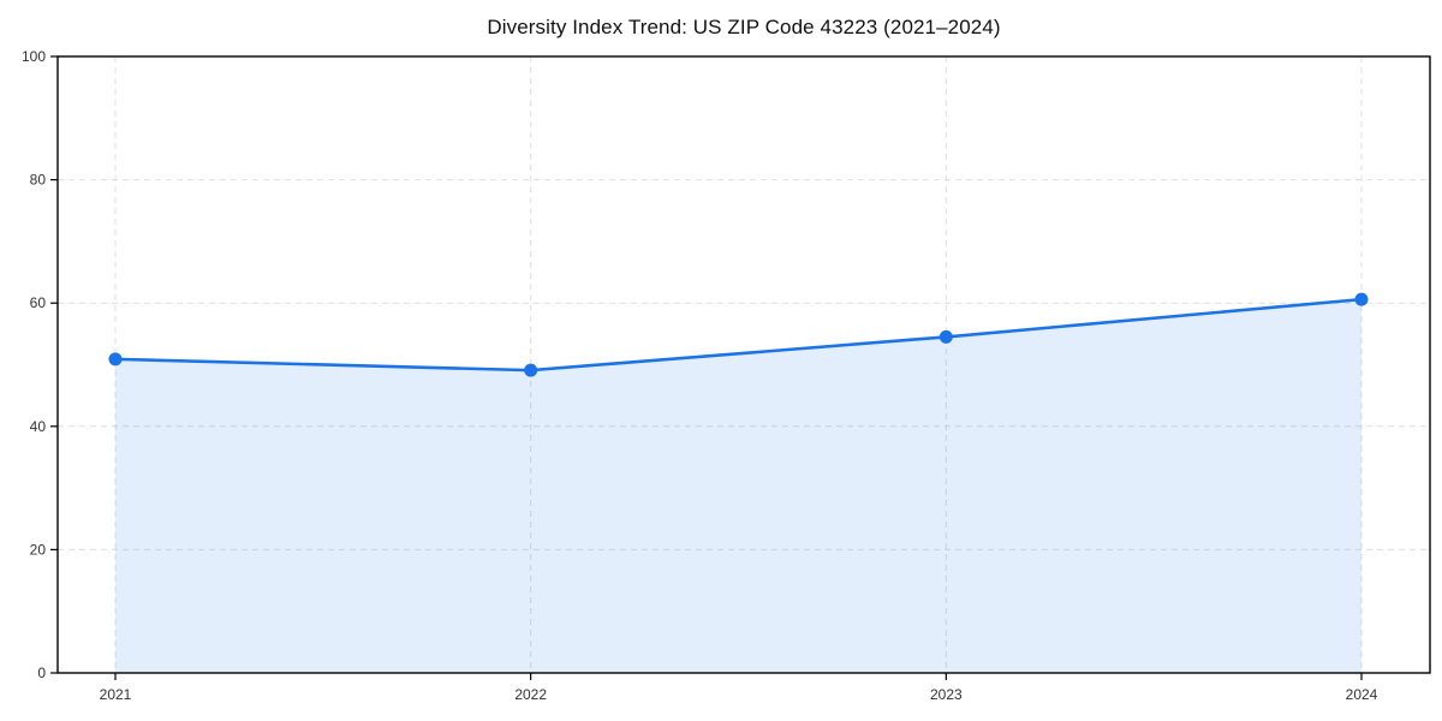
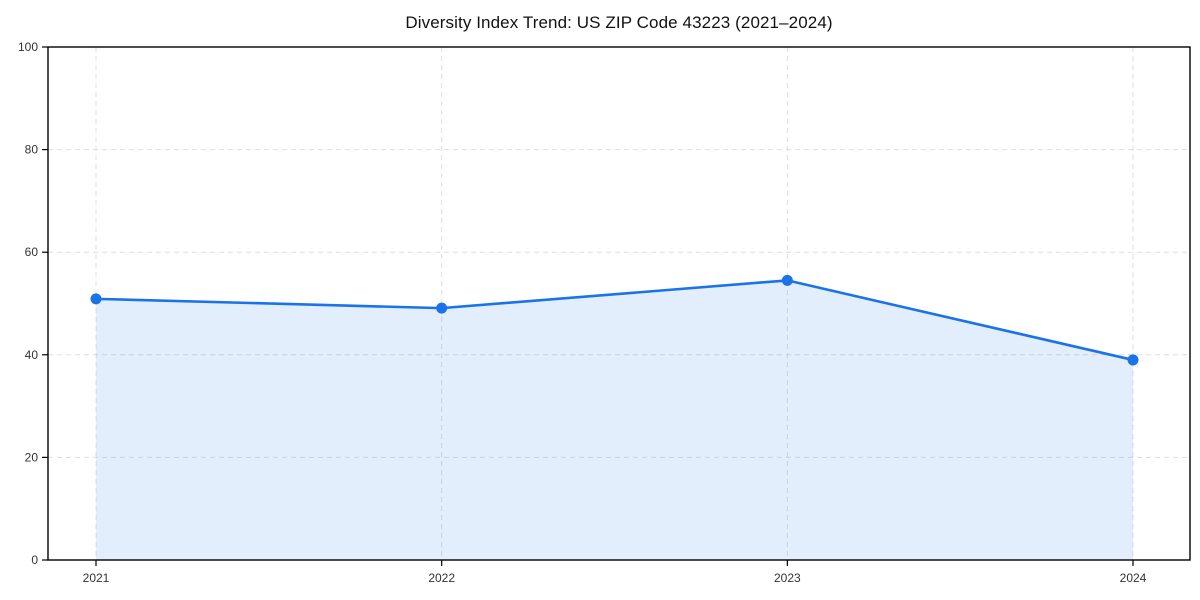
2024: 61 -> 39
